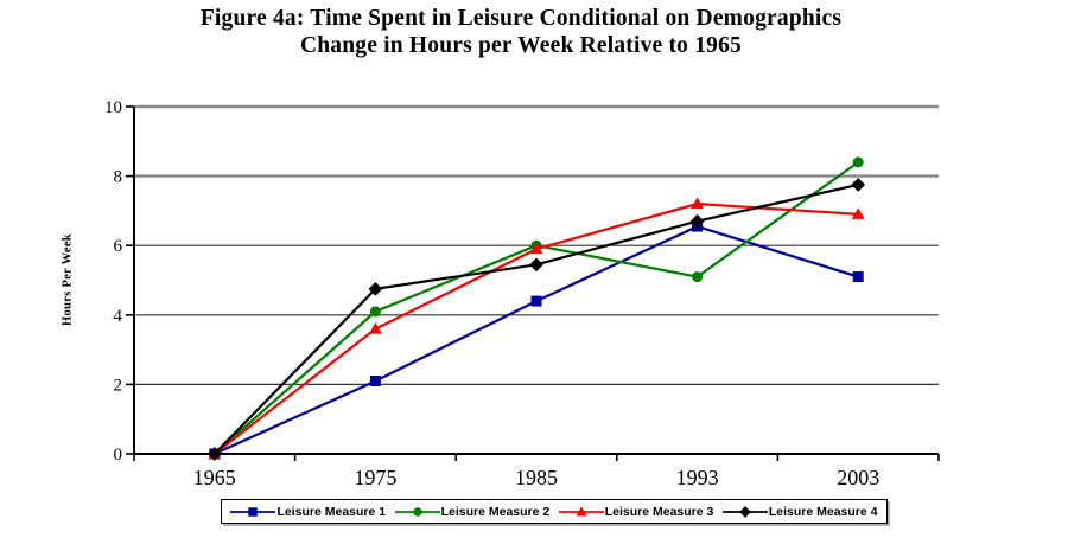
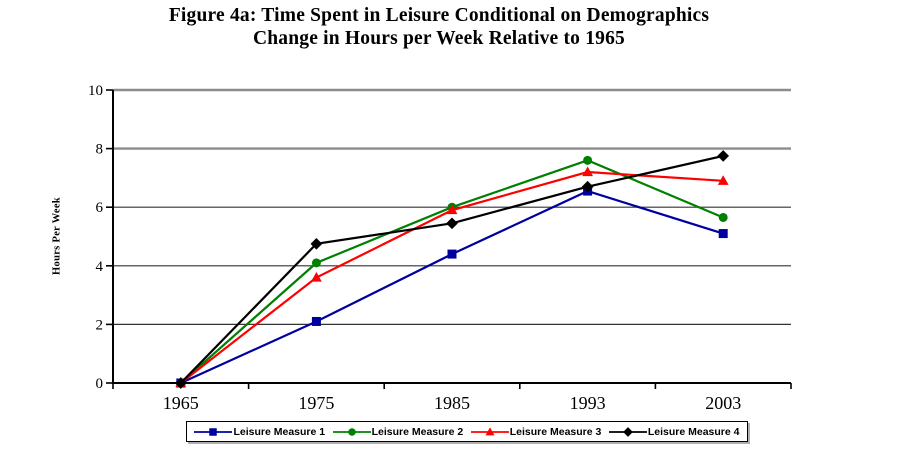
Leisure Measure 2/1993: 5.1 -> 7.6
Leisure Measure 2/2003: 8.4 -> 5.7
